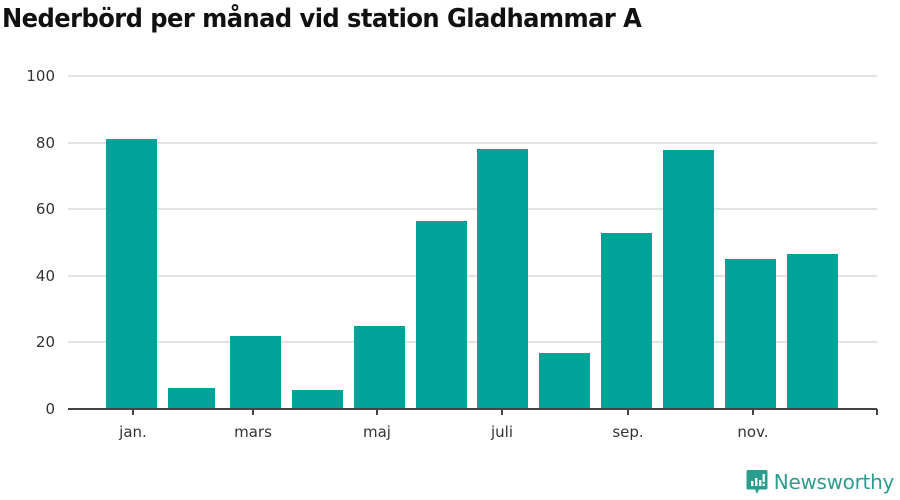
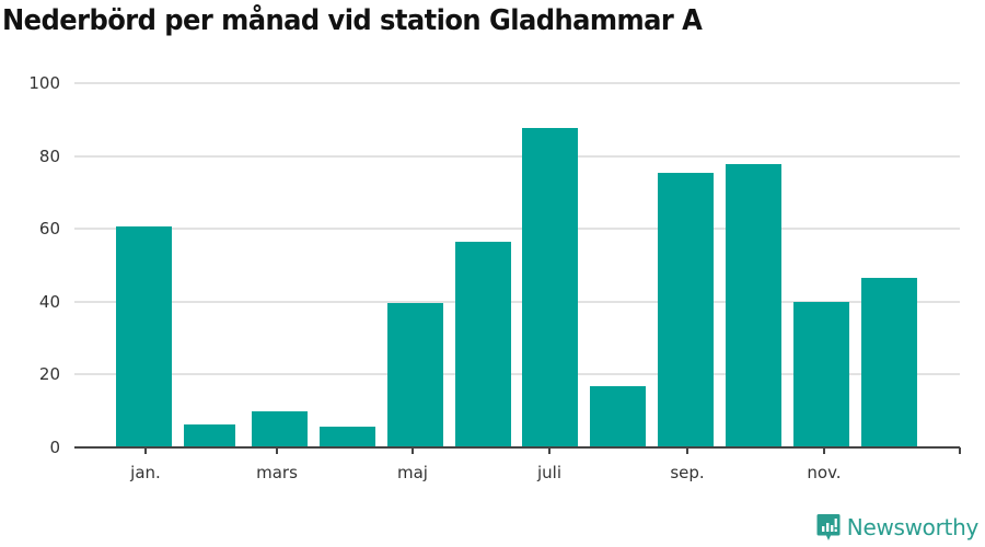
jan.: 81 -> 61
mars: 22 -> 10
maj: 25 -> 40
juli: 78 -> 88
sep.: 53 -> 75
nov.: 45 -> 40
